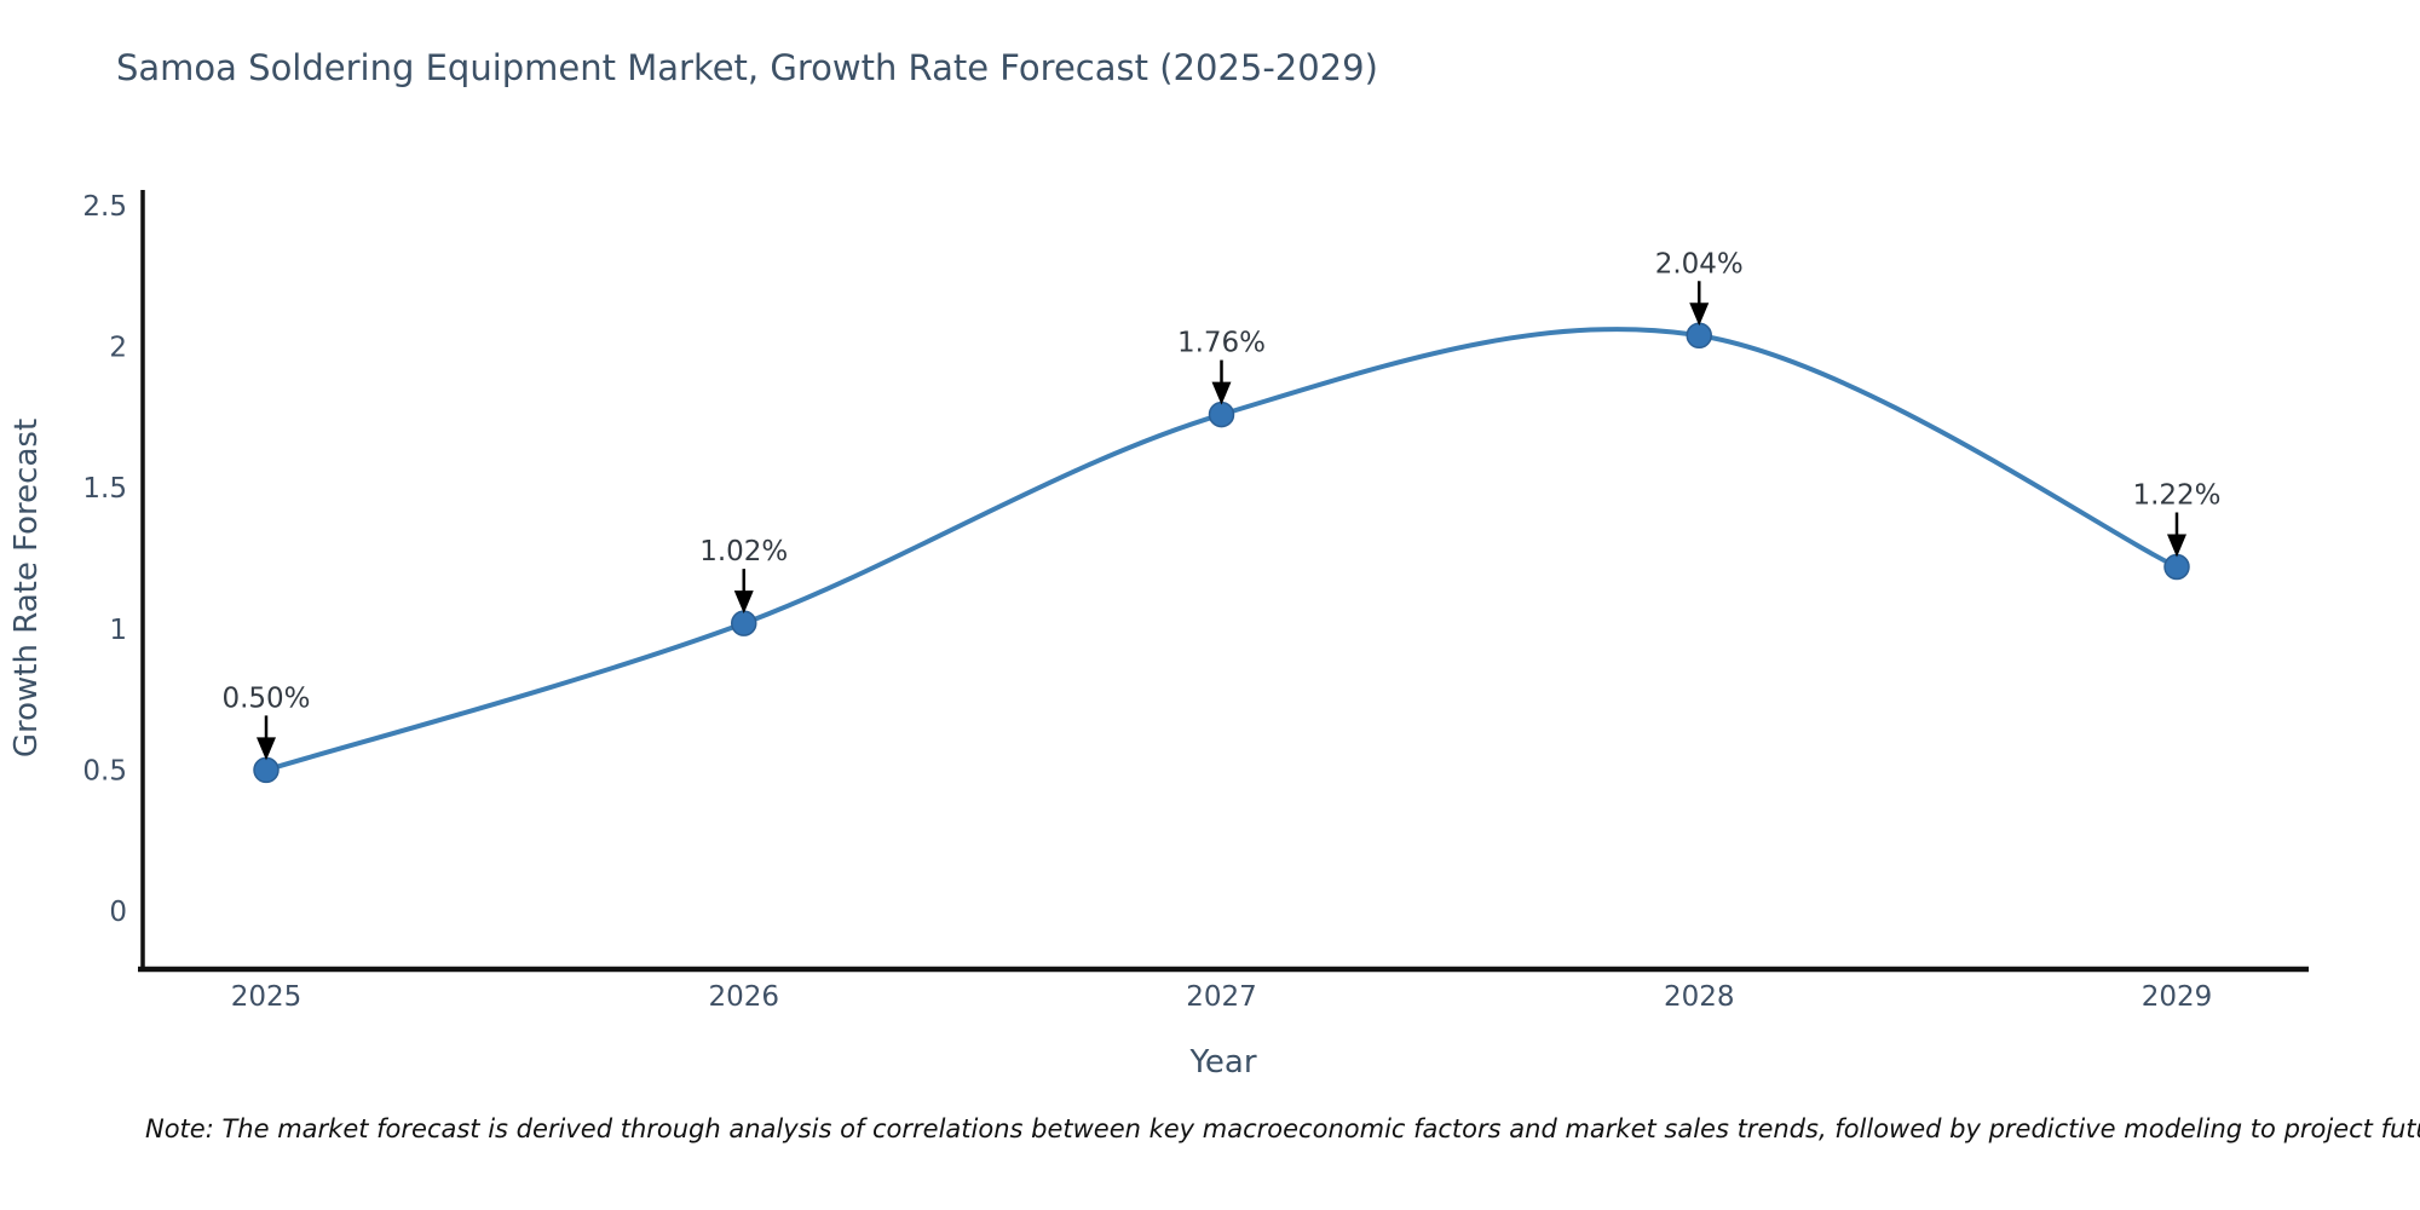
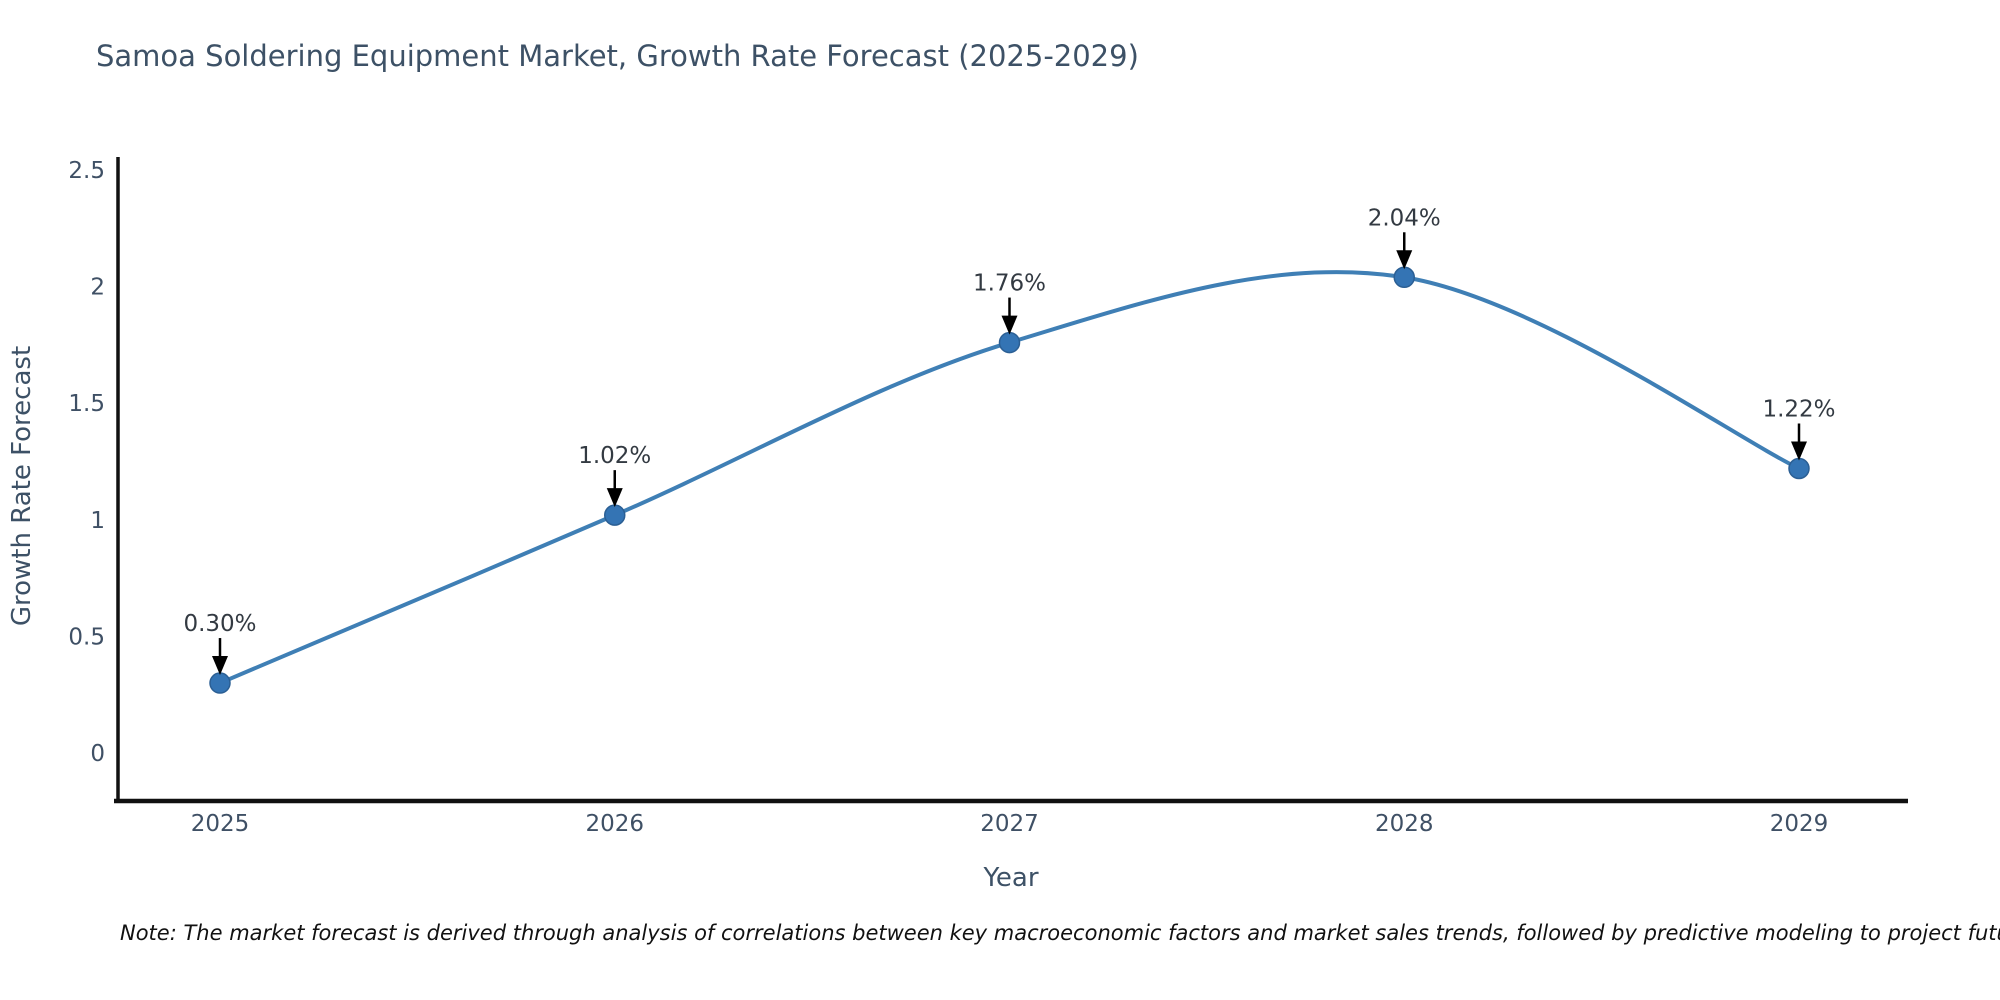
2025: 0.50% -> 0.30%
